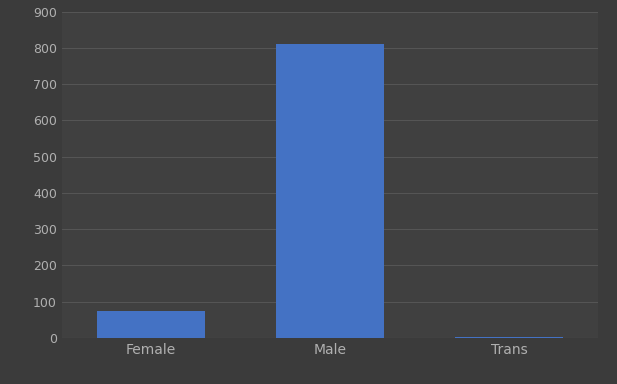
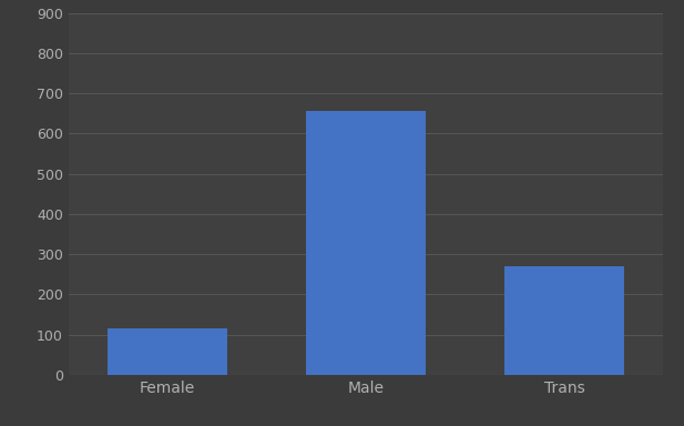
Female: 73 -> 115
Male: 810 -> 655
Trans: 3 -> 270
